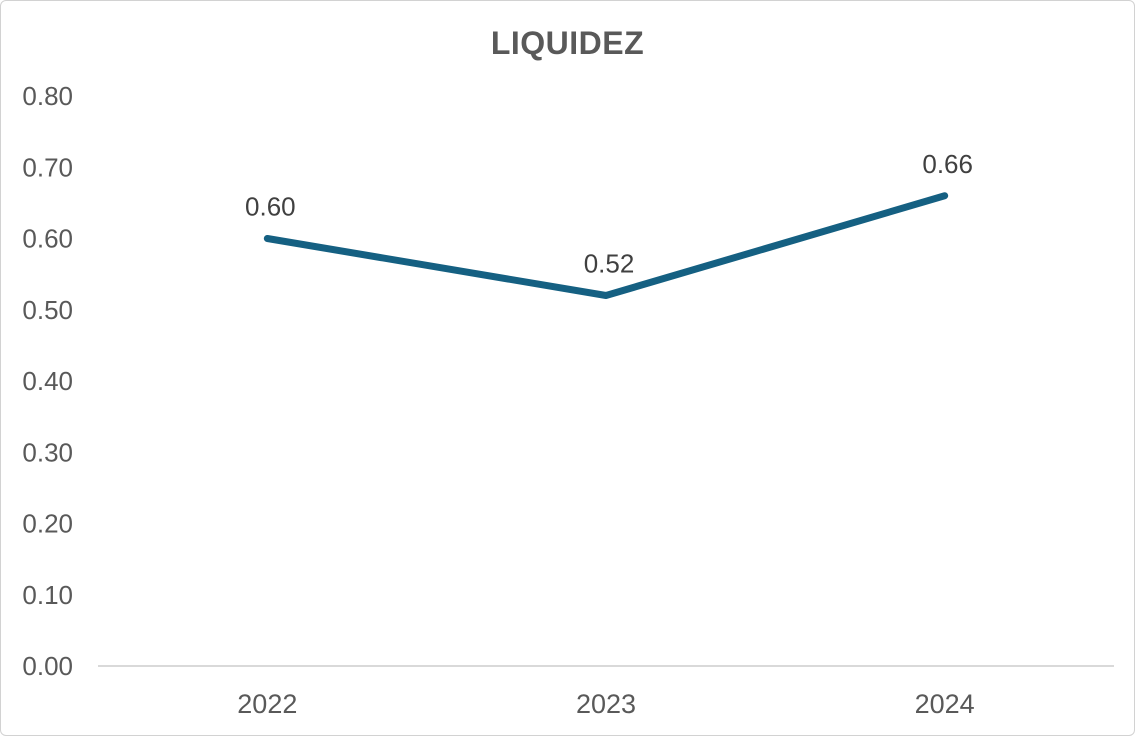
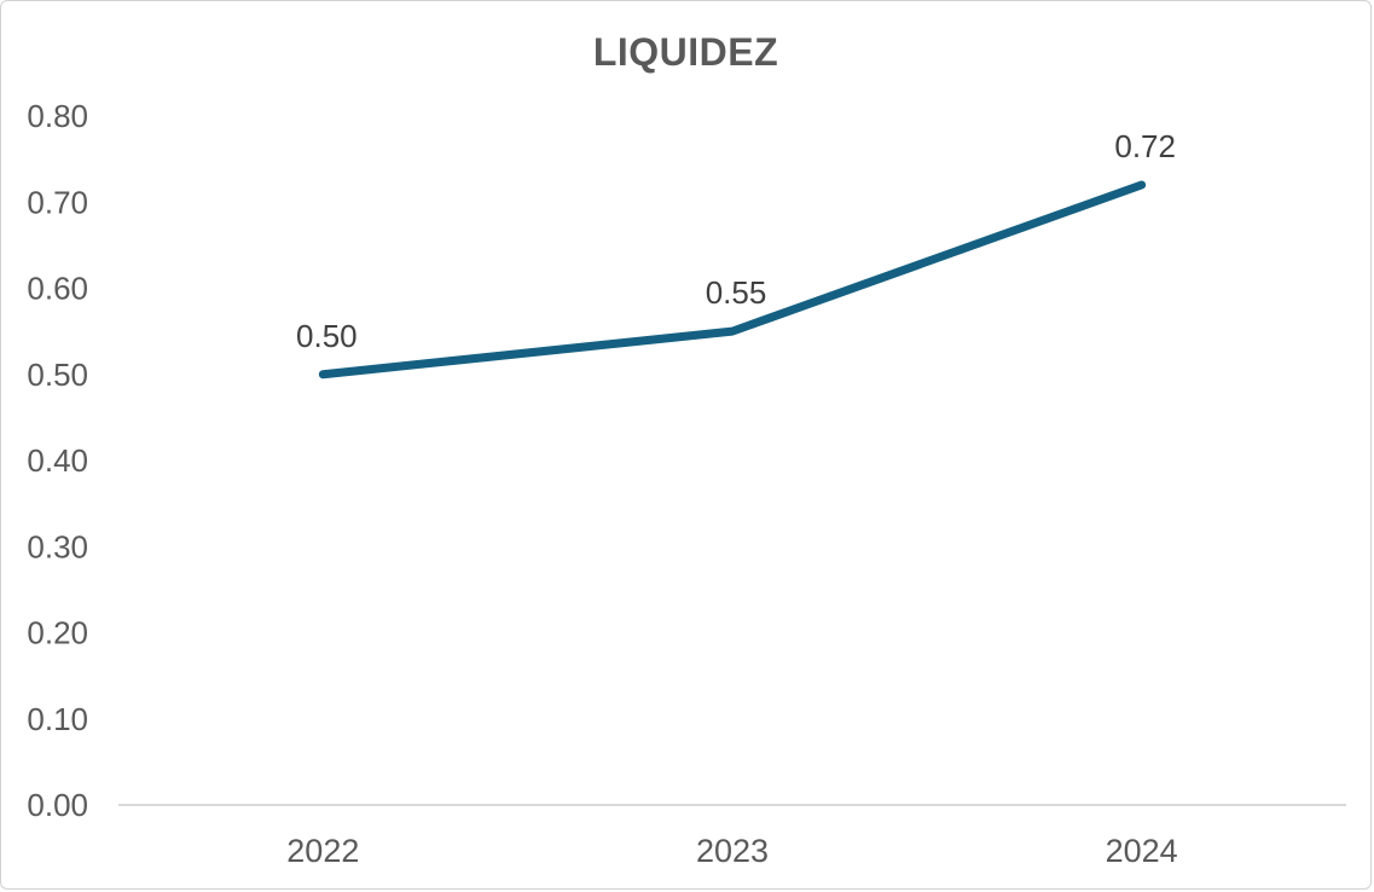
2022: 0.60 -> 0.50
2023: 0.52 -> 0.55
2024: 0.66 -> 0.72
